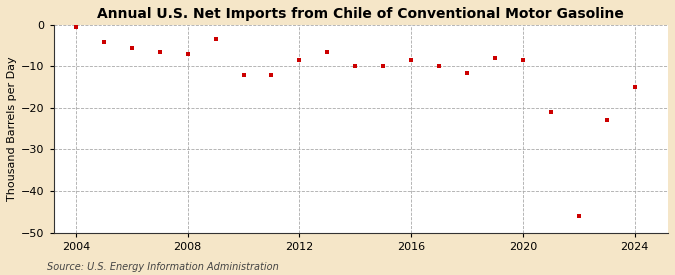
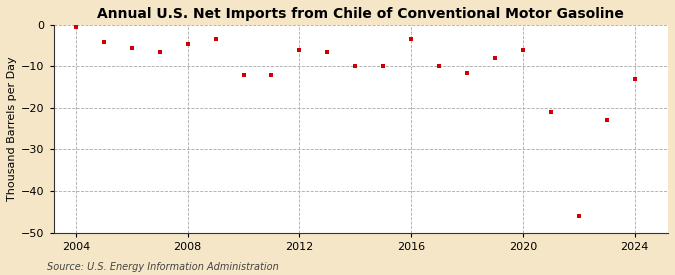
2008: -7.0 -> -4.5
2012: -8.5 -> -6.0
2016: -8.5 -> -3.5
2020: -8.5 -> -6.0
2024: -15.0 -> -13.0
